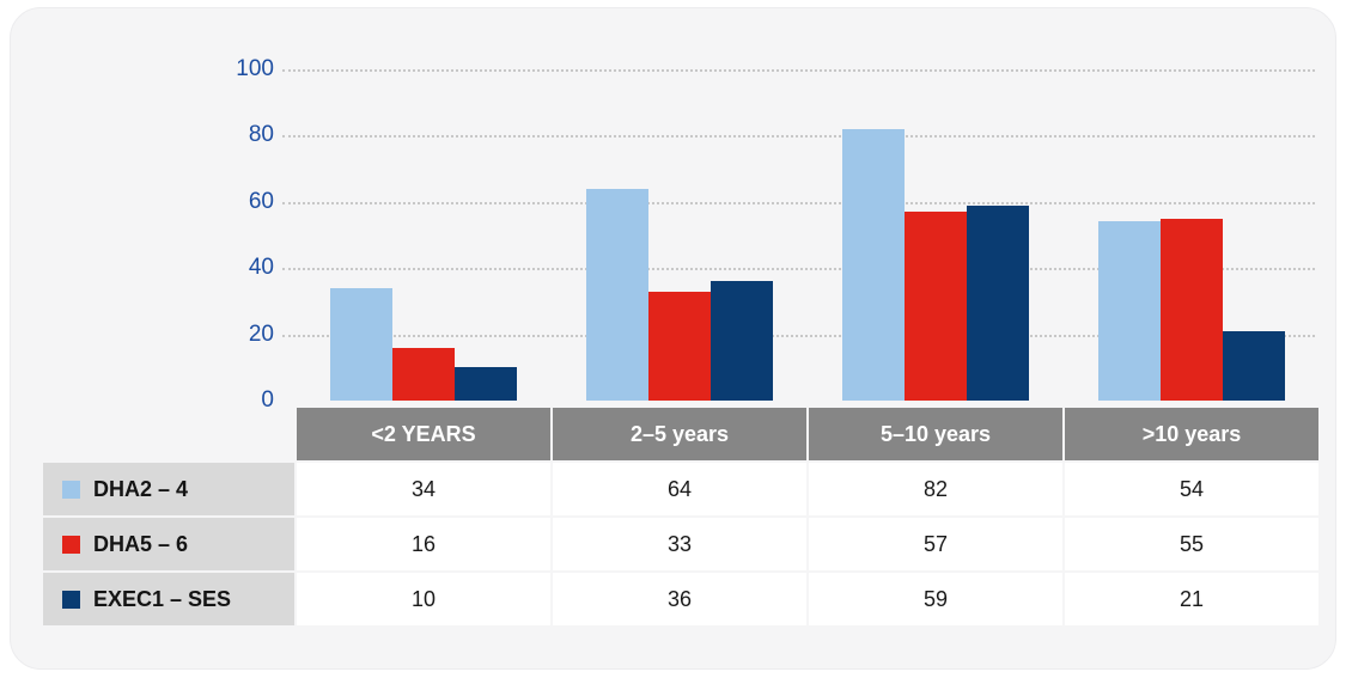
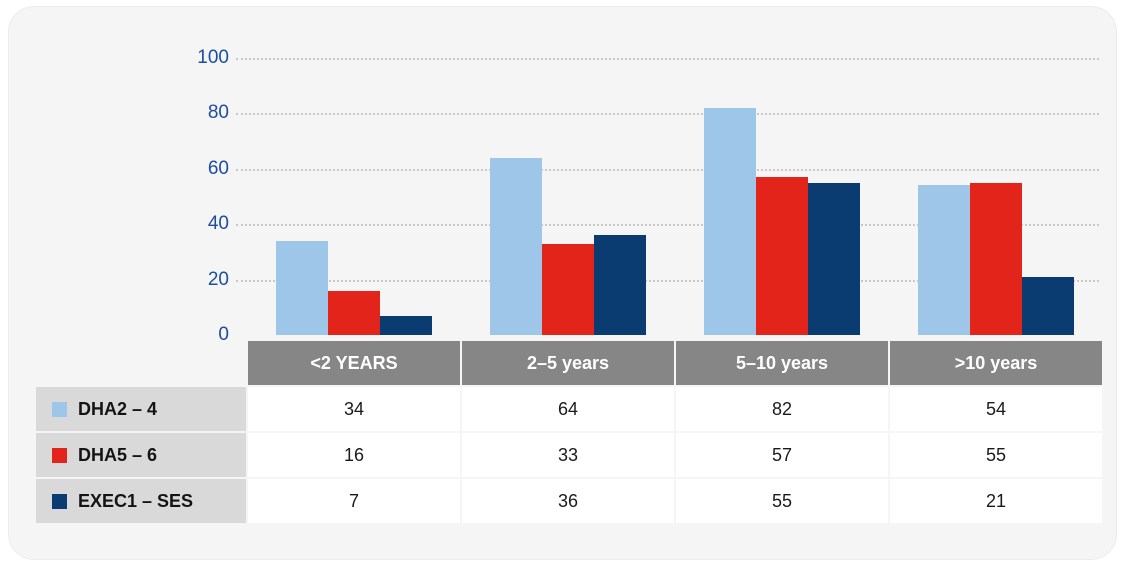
EXEC1 – SES/<2 YEARS: 10 -> 7
EXEC1 – SES/5–10 years: 59 -> 55
